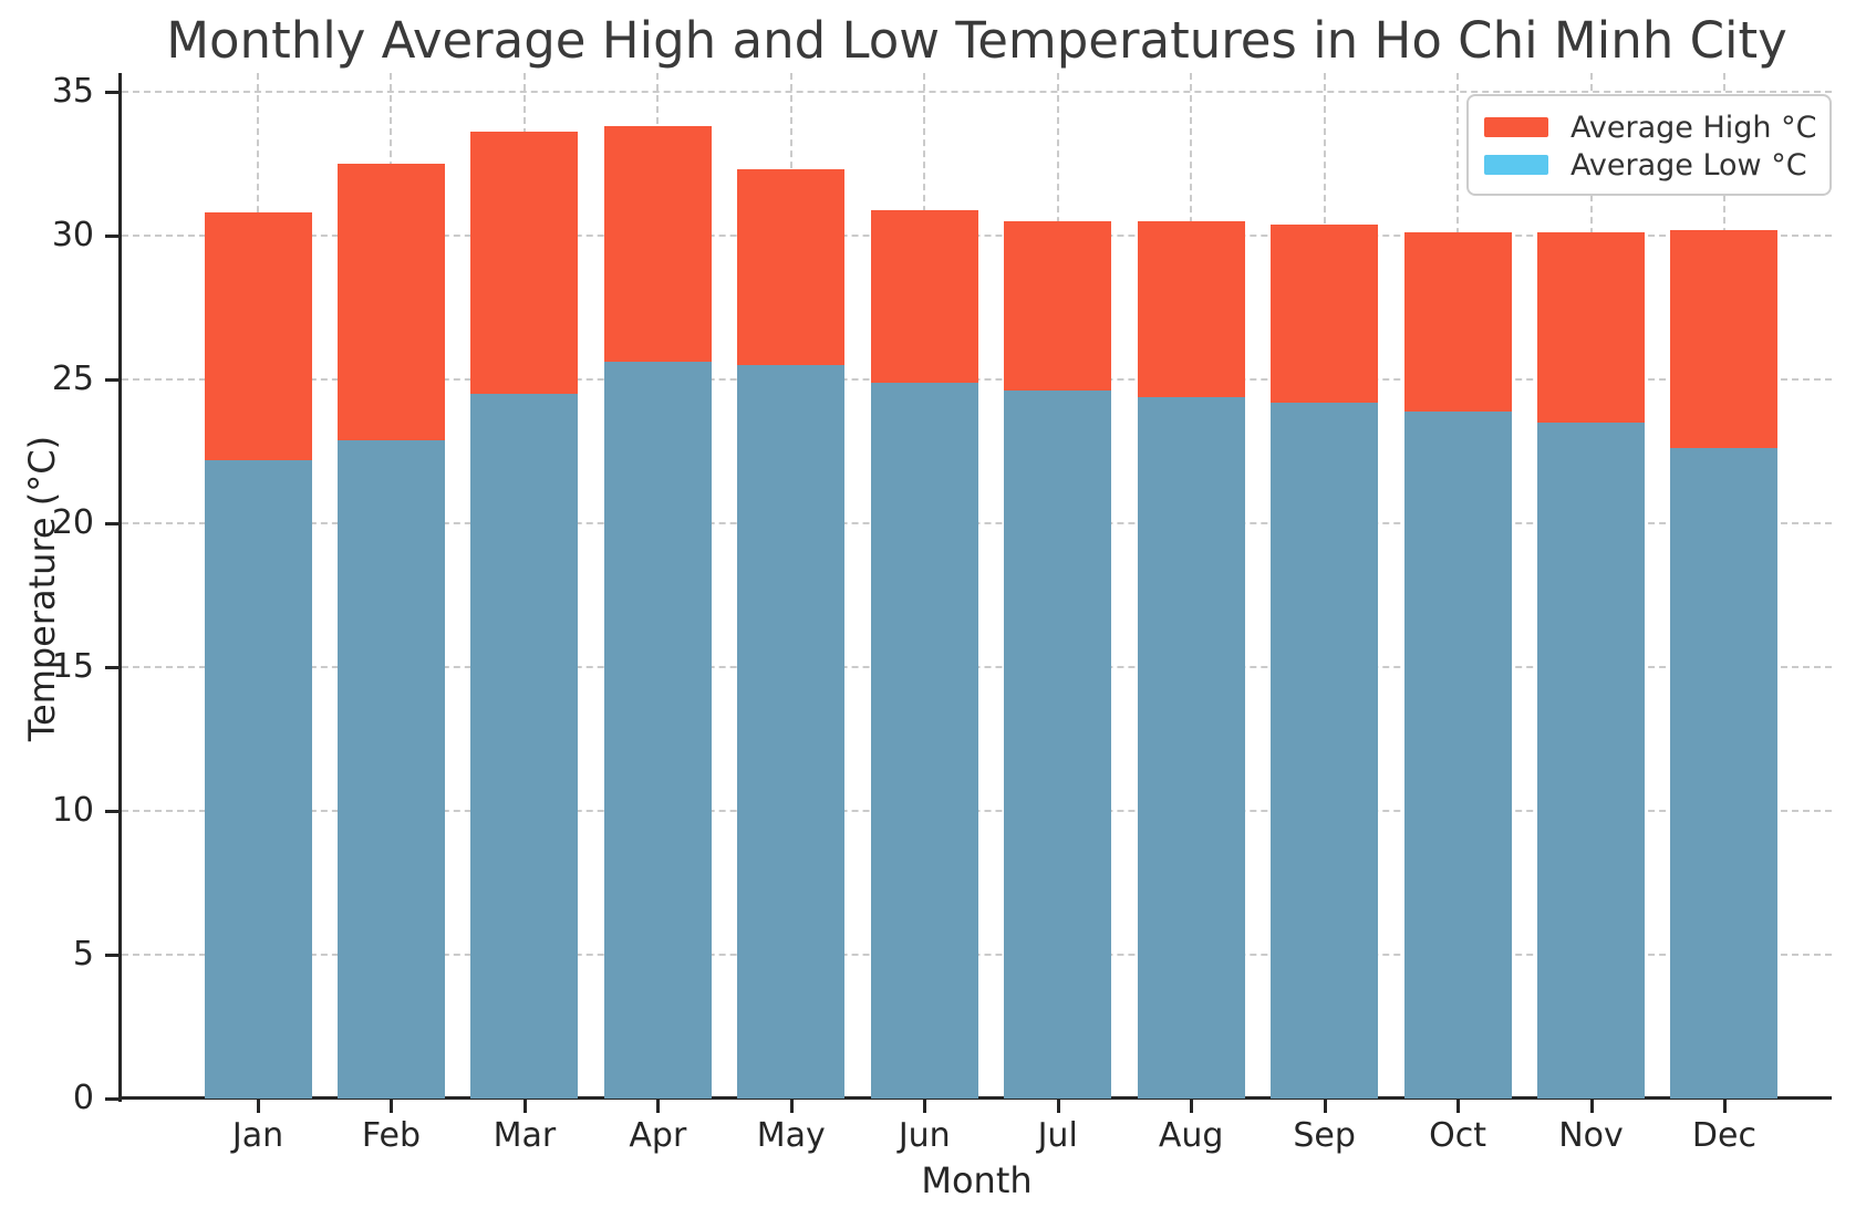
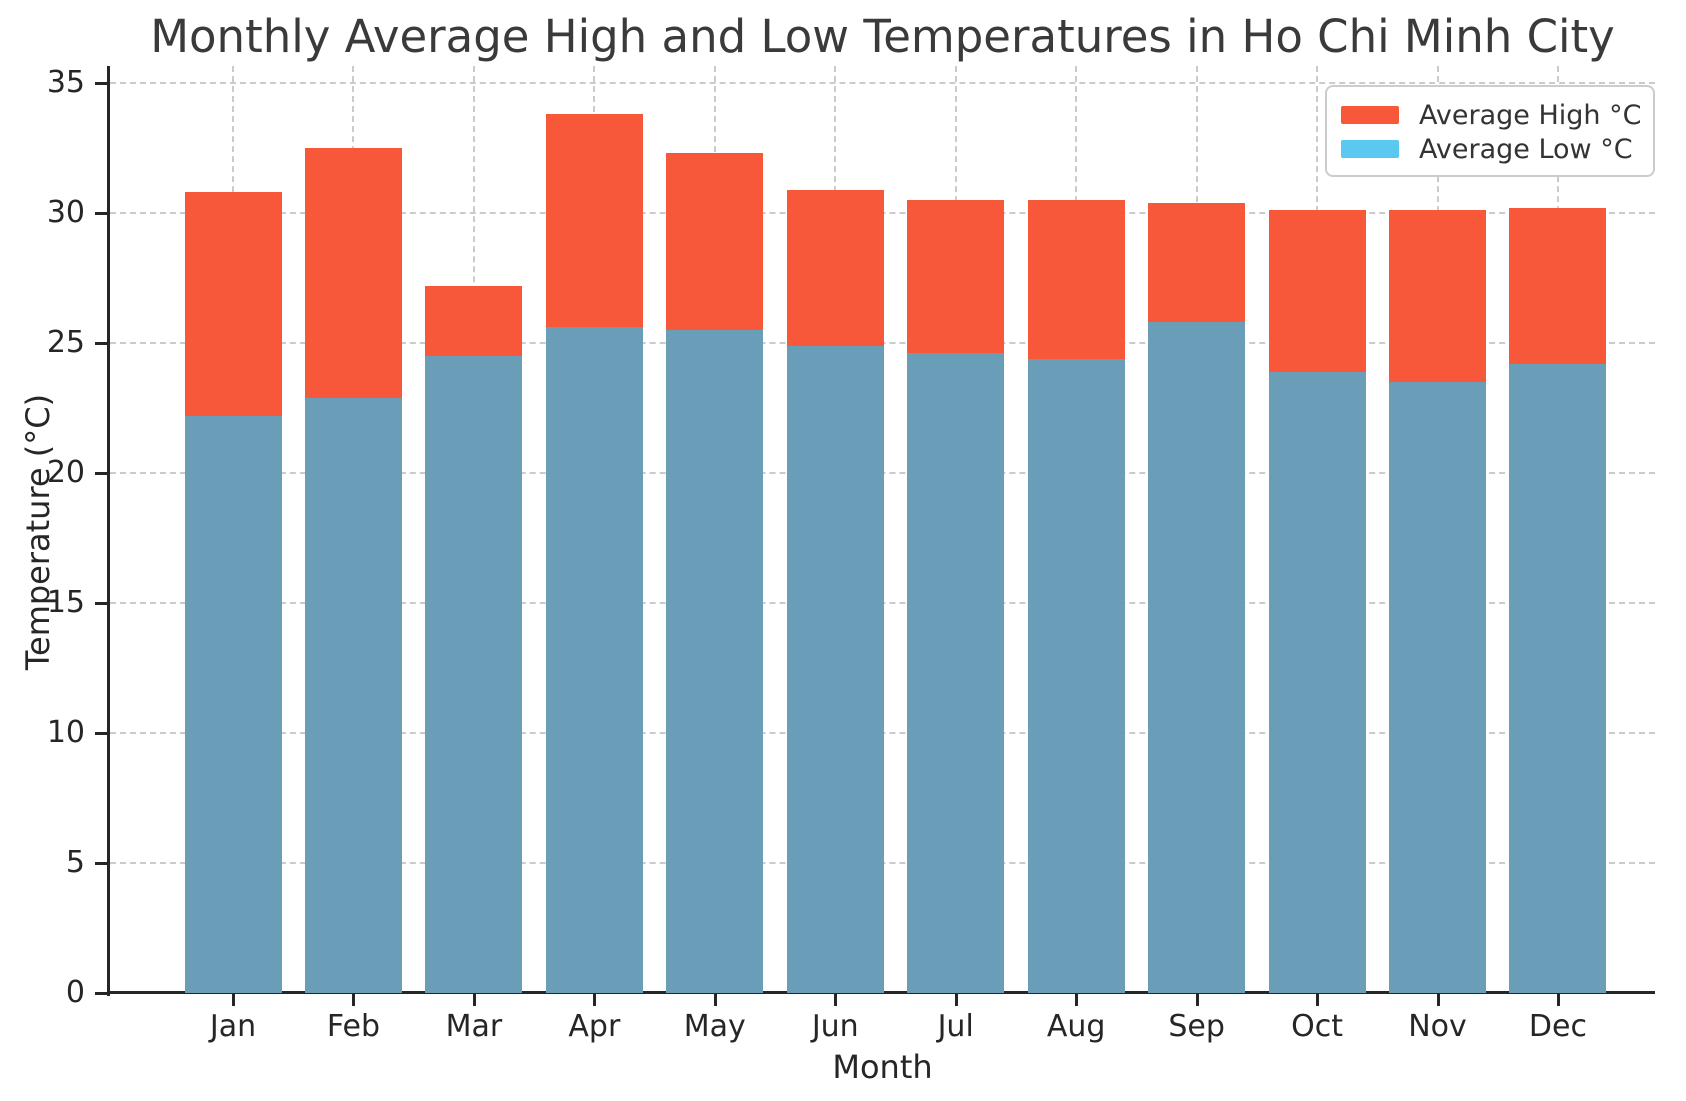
Average High °C/Mar: 33.6 -> 27.2
Average Low °C/Sep: 24.2 -> 25.8
Average Low °C/Dec: 22.6 -> 24.2
